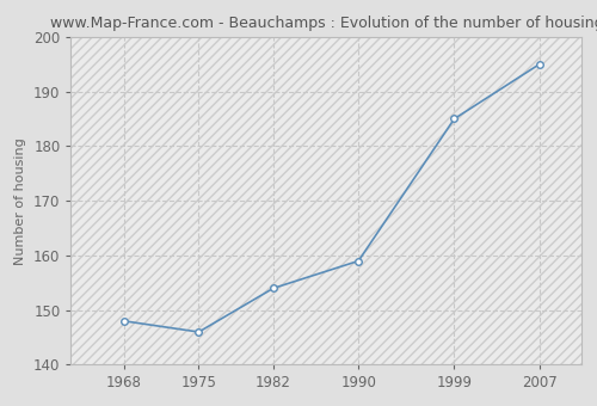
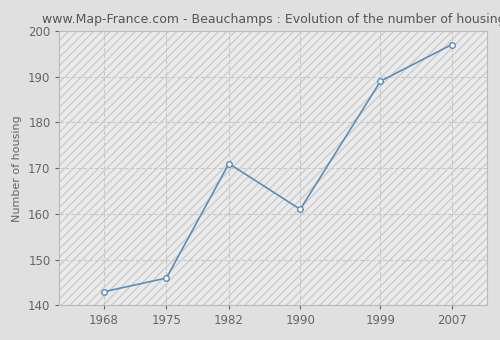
1968: 148 -> 143
1982: 154 -> 171
1990: 159 -> 161
1999: 185 -> 189
2007: 195 -> 197
